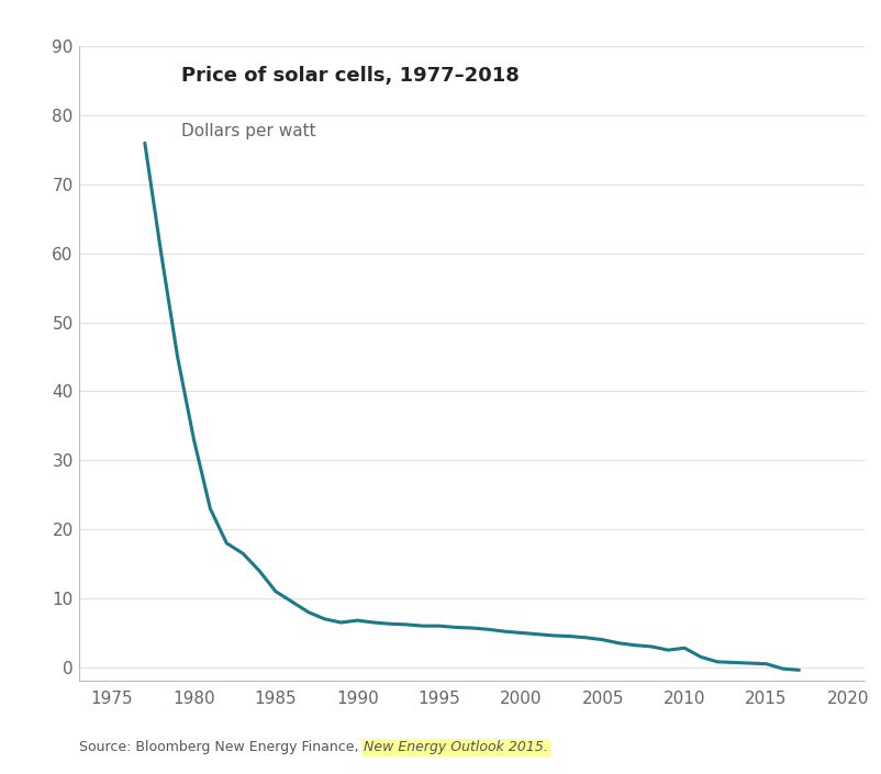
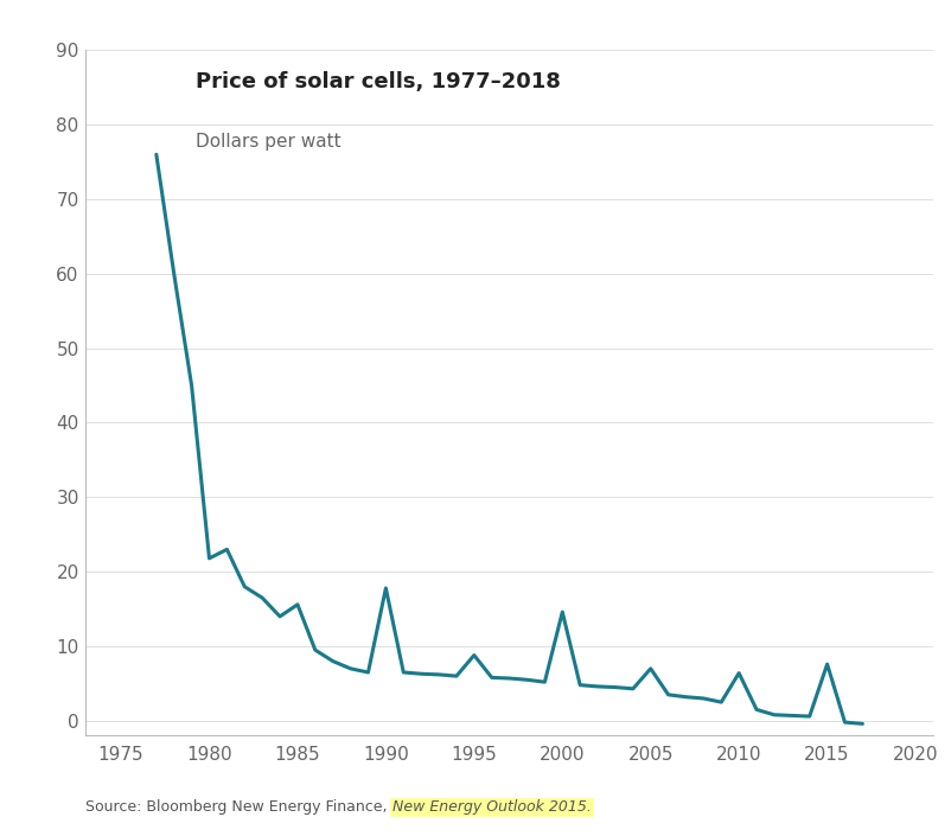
1980: 33.0 -> 21.8
1985: 11.0 -> 15.6
1990: 6.8 -> 17.8
1995: 6.0 -> 8.8
2000: 5.0 -> 14.6
2005: 4.0 -> 7.0
2010: 2.8 -> 6.4
2015: 0.5 -> 7.6
